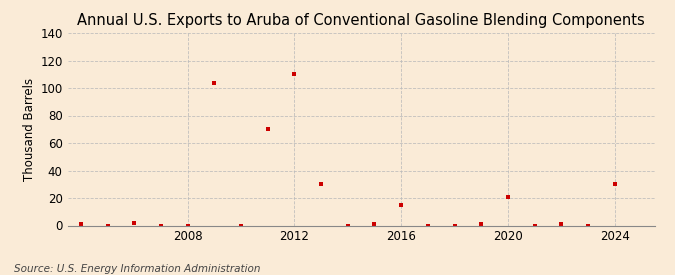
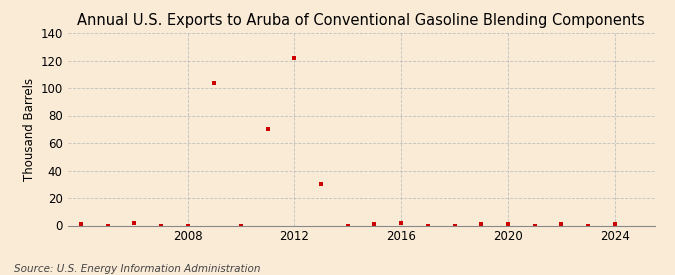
2012: 110 -> 122
2016: 15 -> 2
2020: 21 -> 1
2024: 30 -> 1
